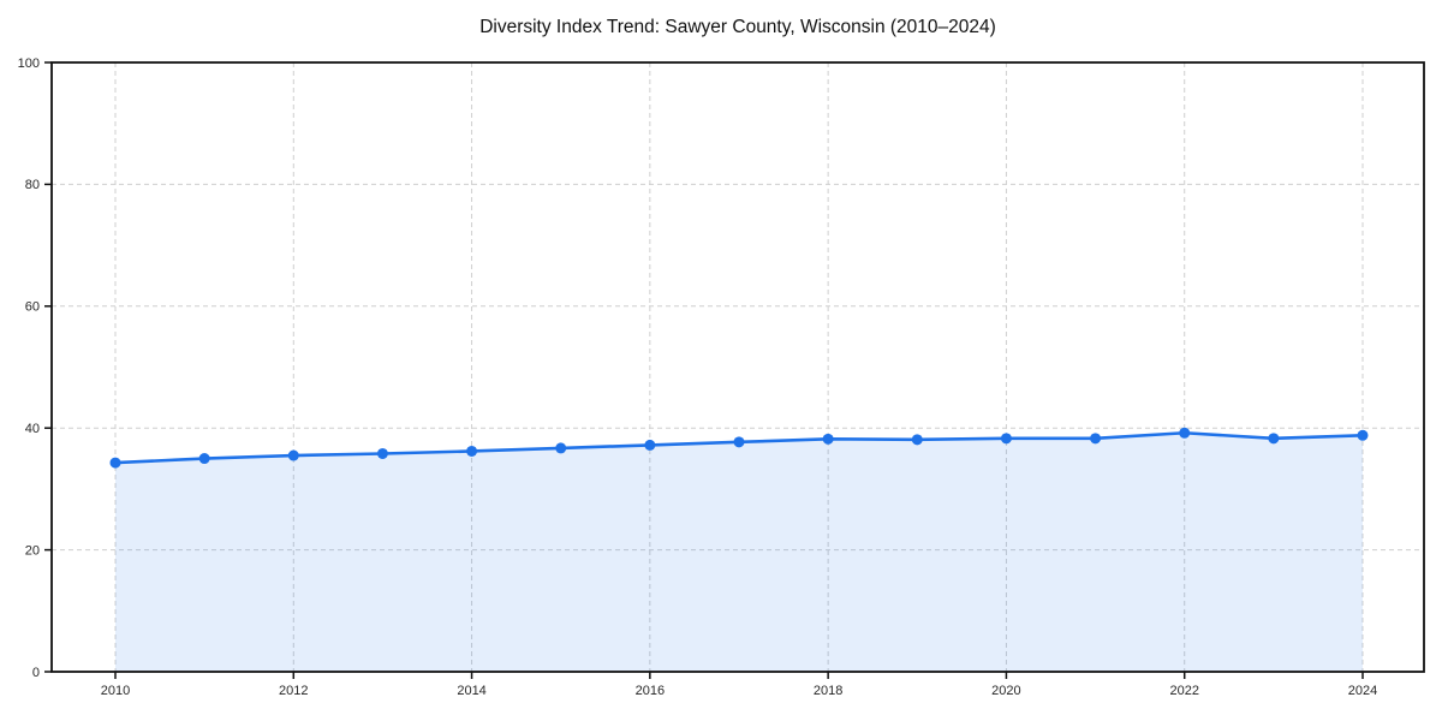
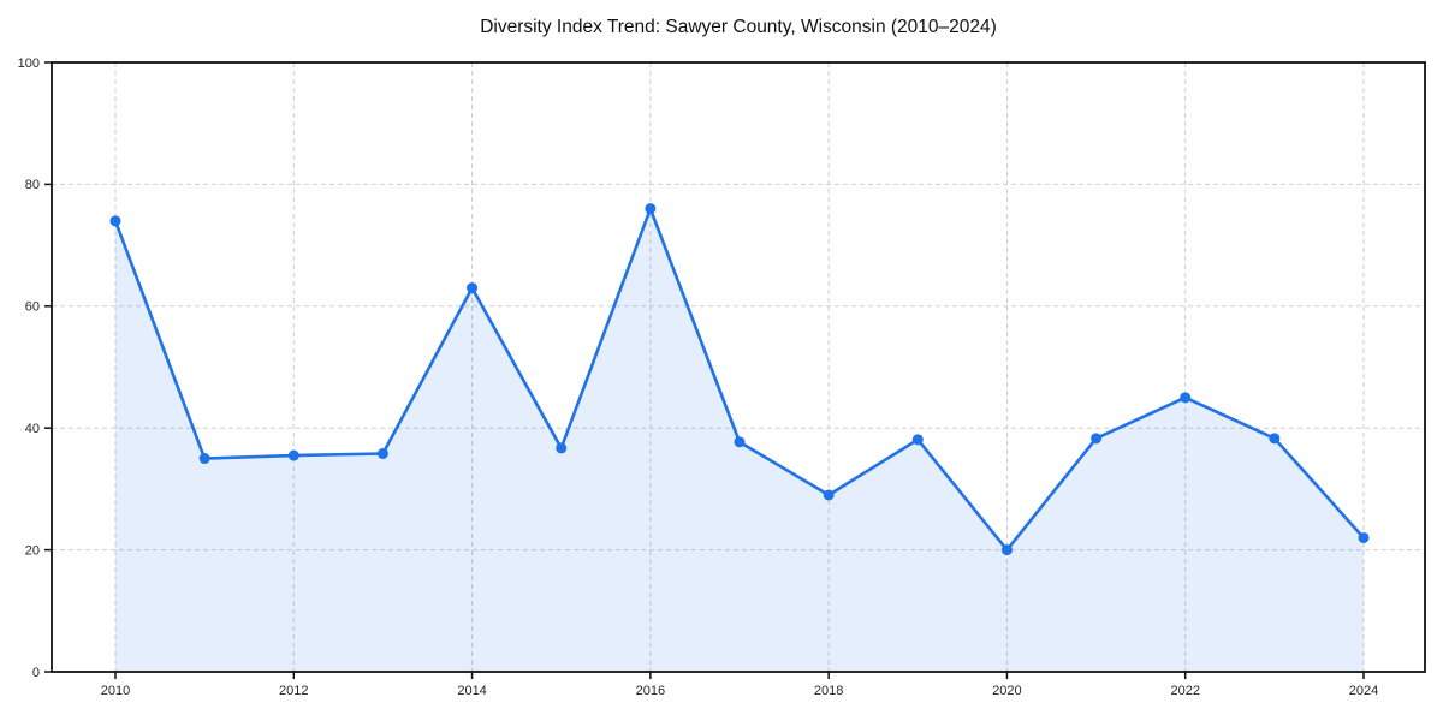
2010: 34 -> 74
2014: 36 -> 63
2016: 37 -> 76
2018: 38 -> 29
2020: 38 -> 20
2022: 39 -> 45
2024: 39 -> 22
